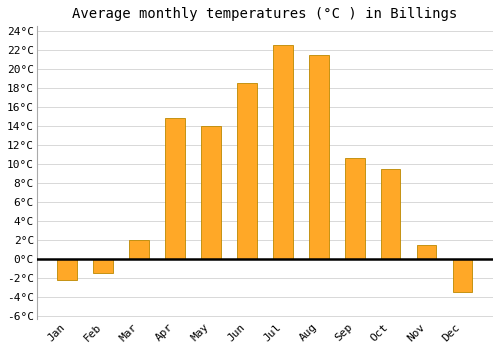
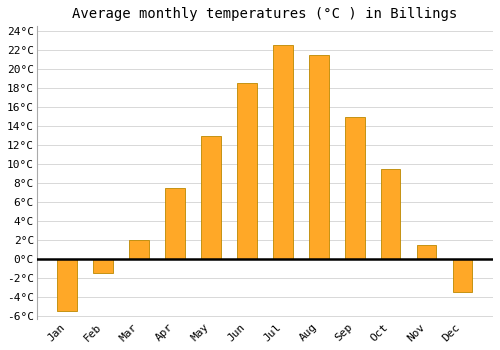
Jan: -2.2°C -> -5.5°C
Apr: 14.8°C -> 7.5°C
May: 14.0°C -> 13.0°C
Sep: 10.6°C -> 15.0°C
